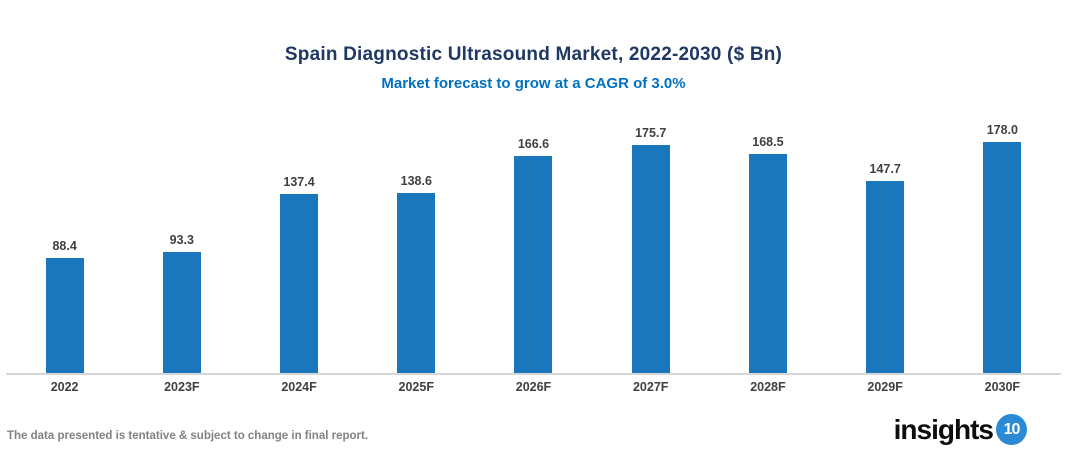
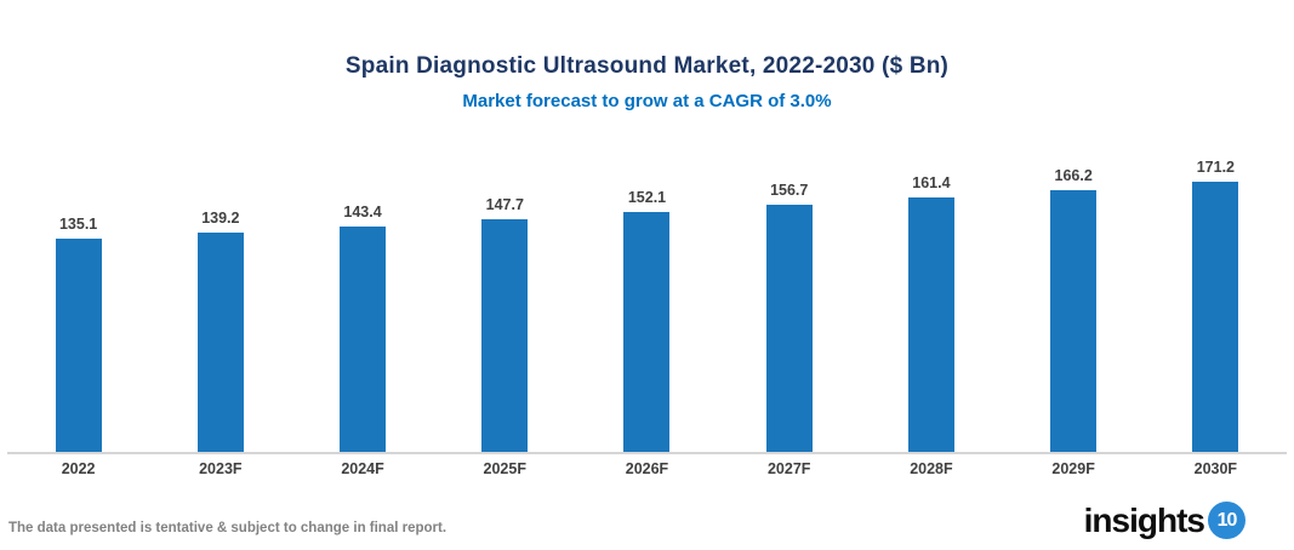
2022: 88.4 -> 135.1
2023F: 93.3 -> 139.2
2024F: 137.4 -> 143.4
2025F: 138.6 -> 147.7
2026F: 166.6 -> 152.1
2027F: 175.7 -> 156.7
2028F: 168.5 -> 161.4
2029F: 147.7 -> 166.2
2030F: 178.0 -> 171.2
